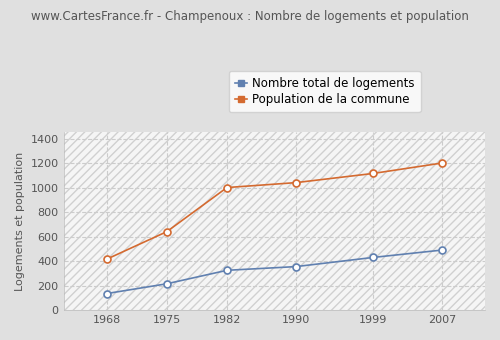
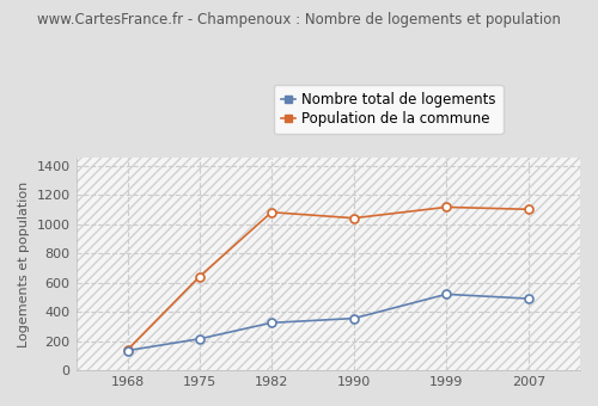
Population de la commune/1968: 420 -> 140
Population de la commune/1982: 1000 -> 1080
Nombre total de logements/1999: 430 -> 520
Population de la commune/2007: 1200 -> 1100
